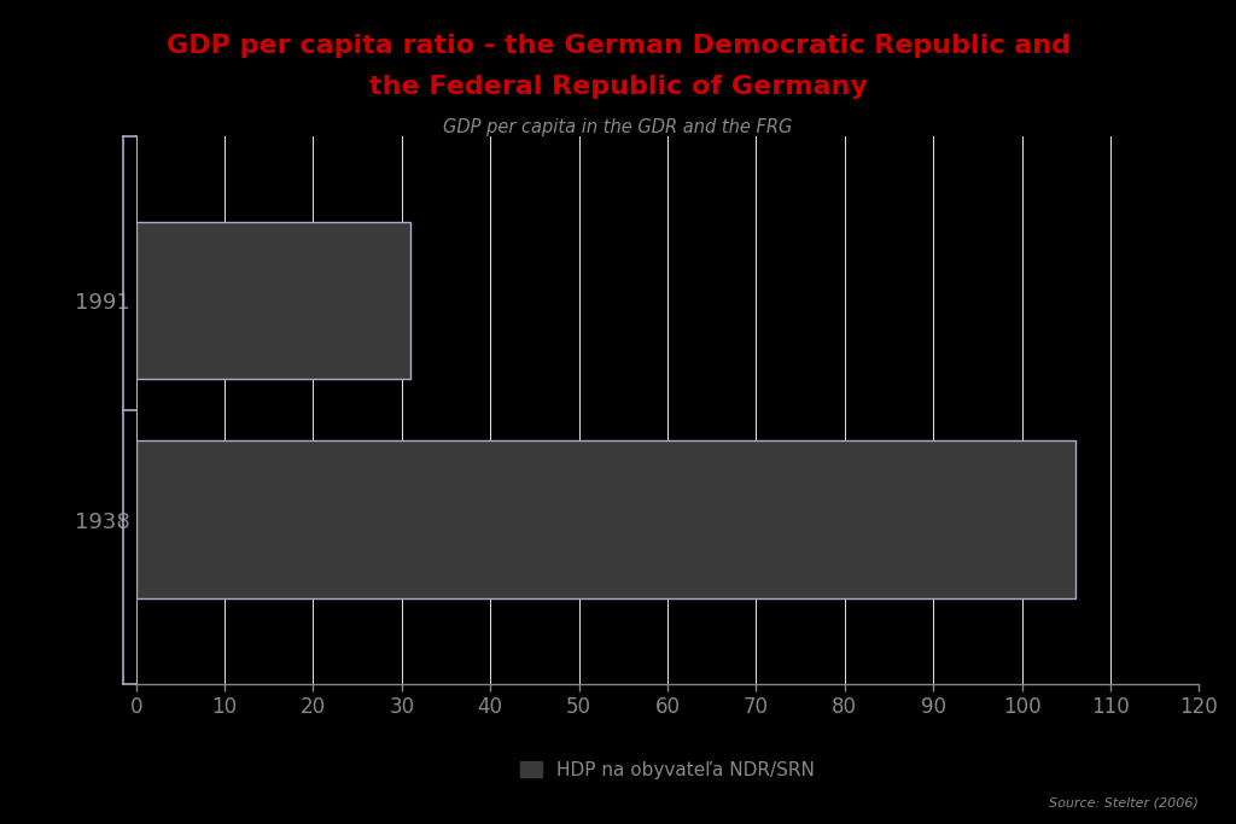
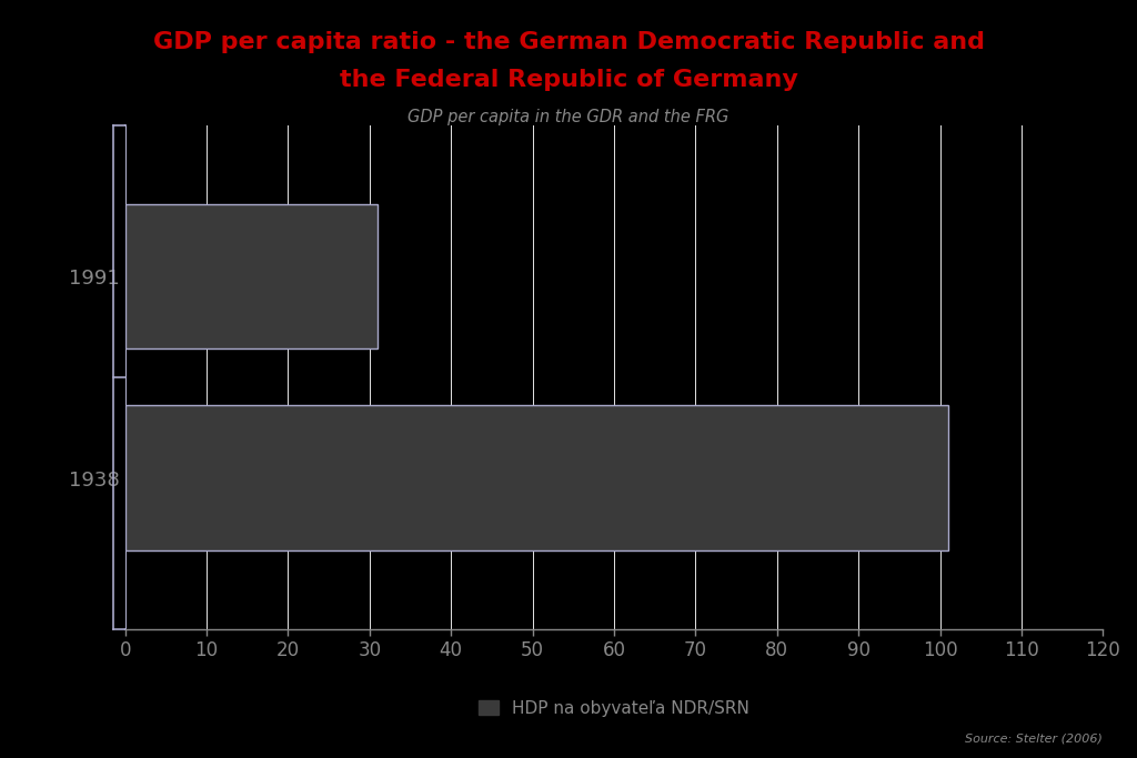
1938: 106 -> 101
